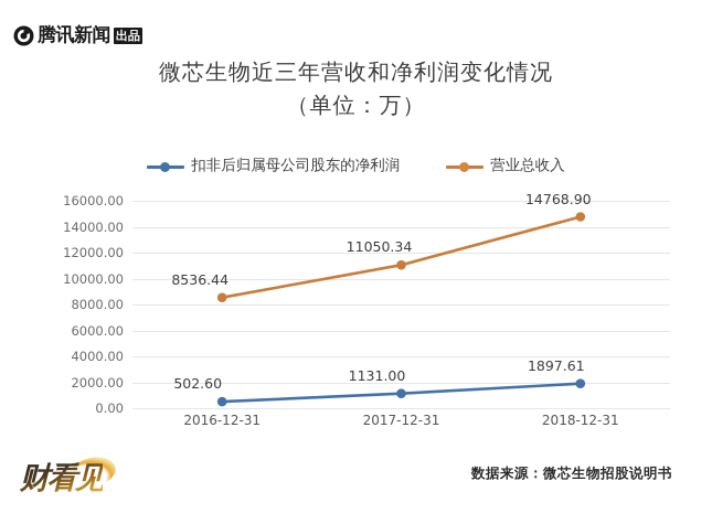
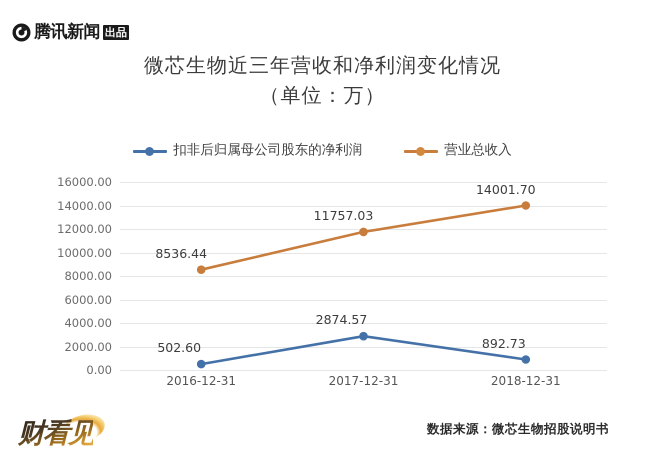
扣非后归属母公司股东的净利润/2017-12-31: 1131.00 -> 2874.57
营业总收入/2017-12-31: 11050.34 -> 11757.03
扣非后归属母公司股东的净利润/2018-12-31: 1897.61 -> 892.73
营业总收入/2018-12-31: 14768.90 -> 14001.70
